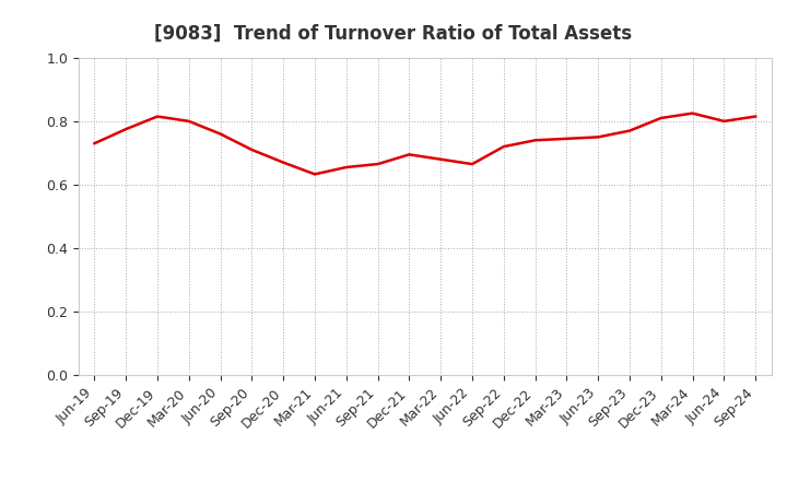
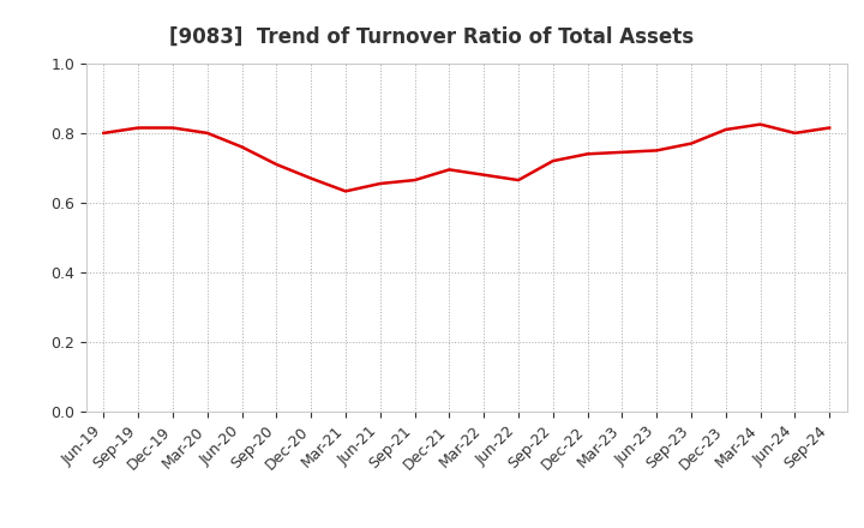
Jun-19: 0.730 -> 0.800
Sep-19: 0.775 -> 0.815
